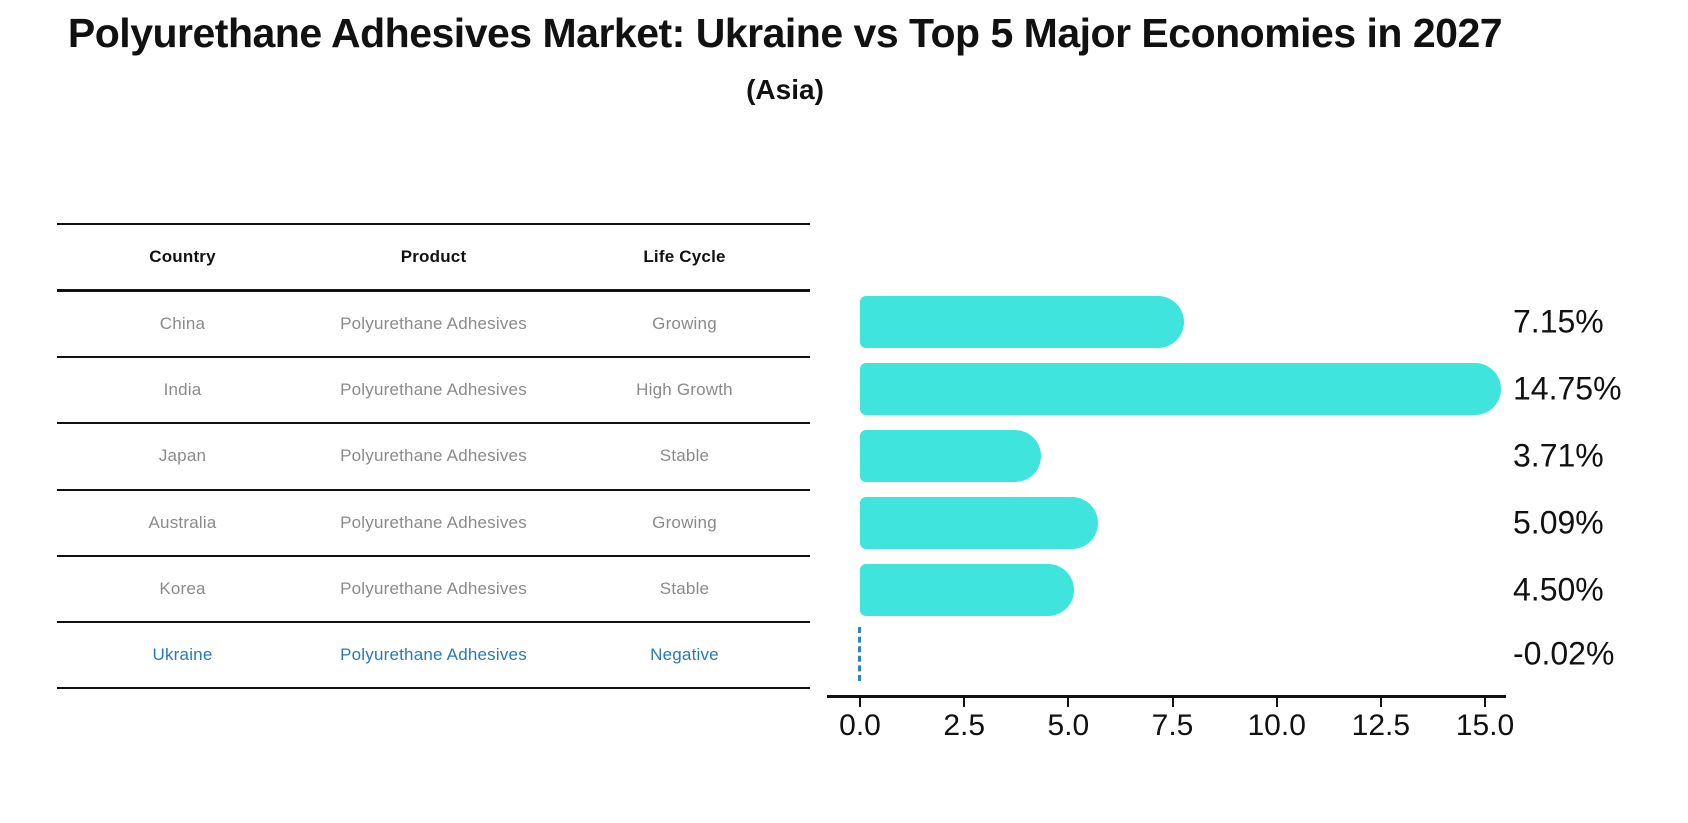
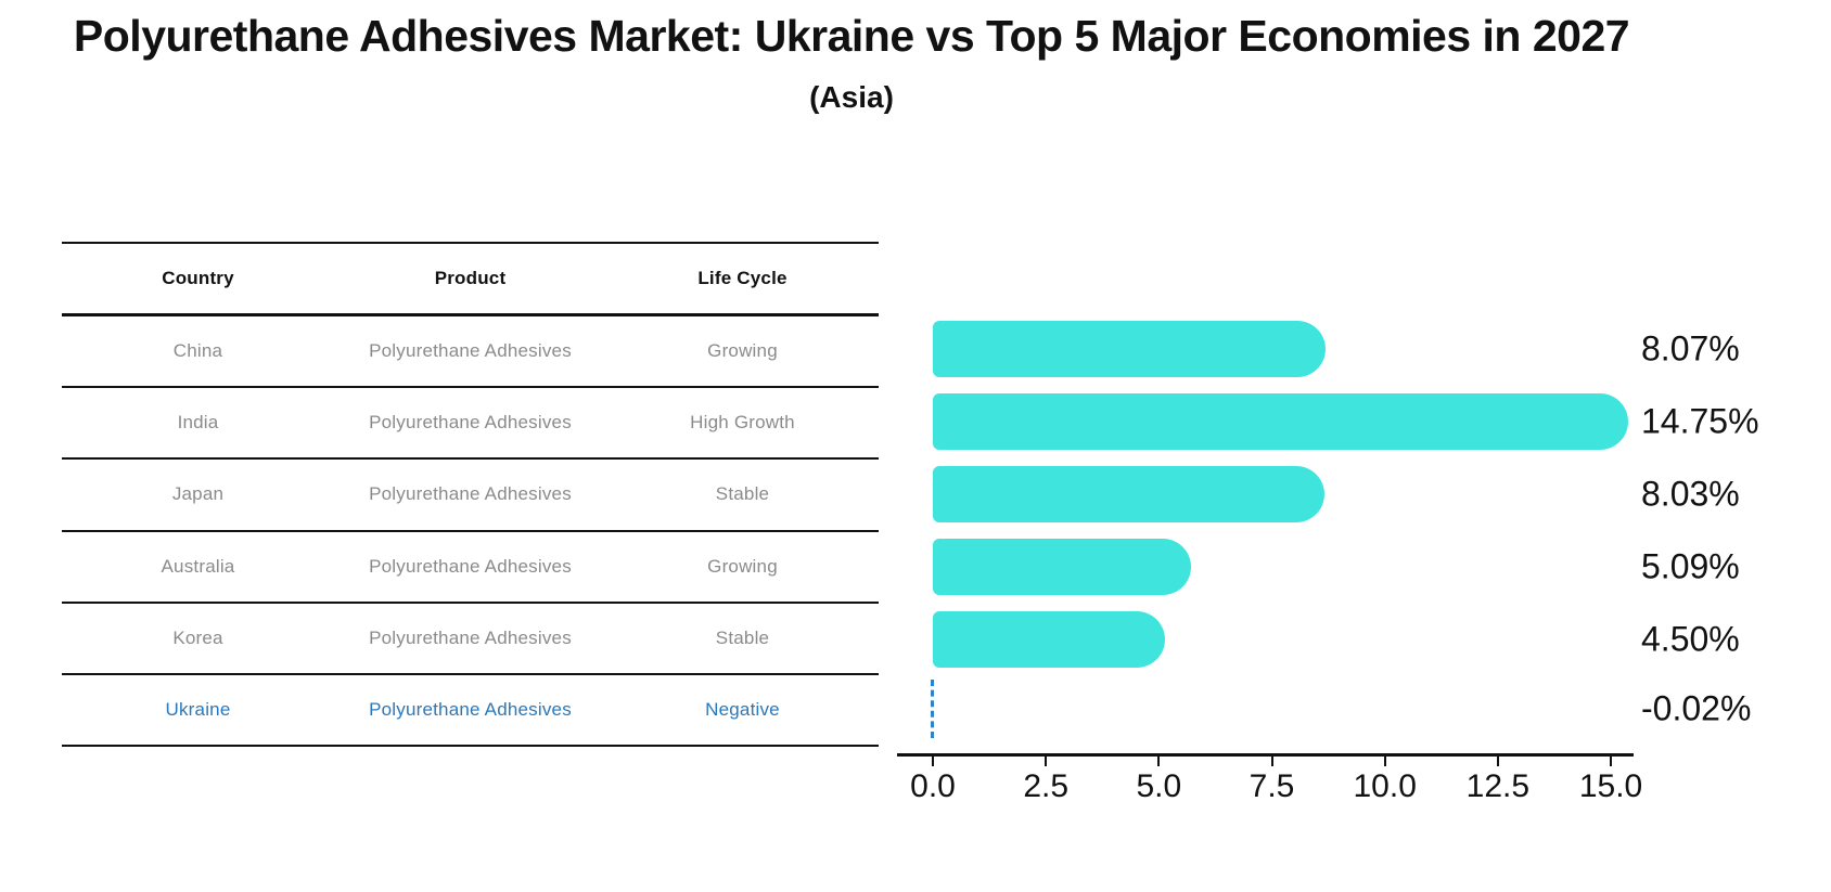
China: 7.15% -> 8.07%
Japan: 3.71% -> 8.03%
